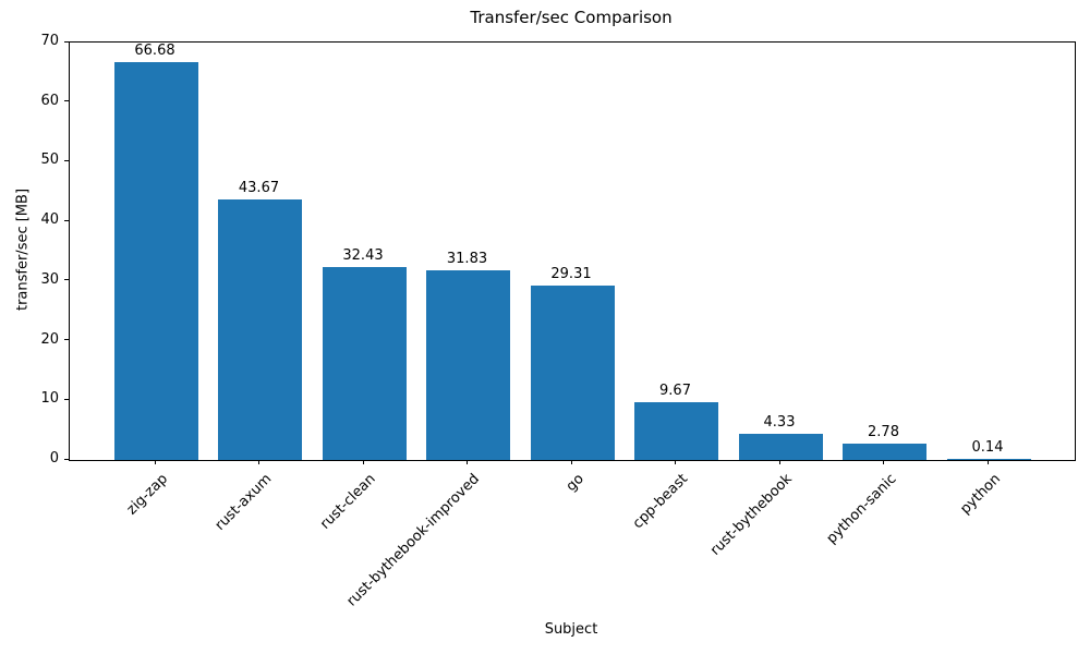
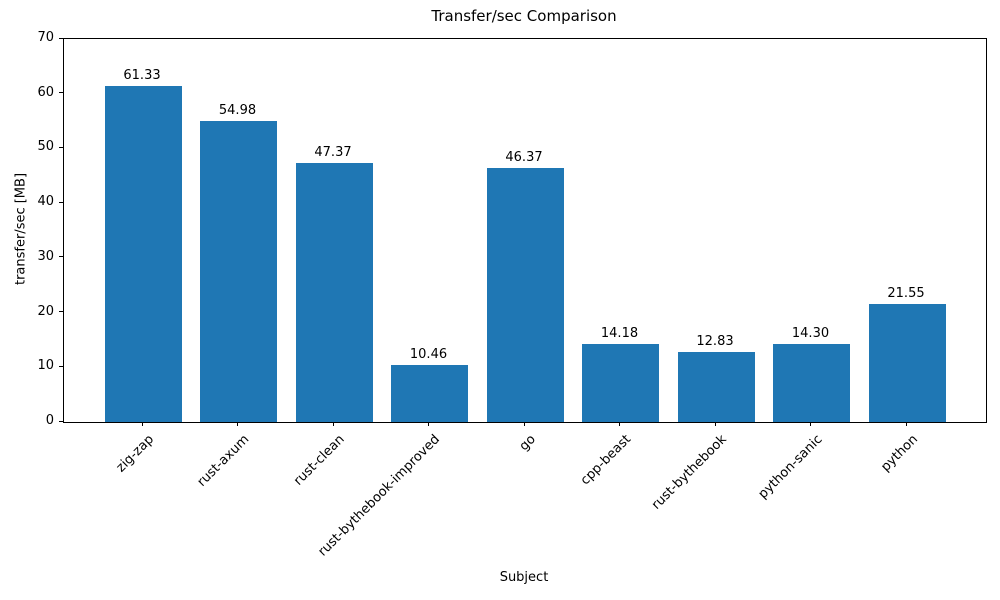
zig-zap: 66.68 -> 61.33
rust-axum: 43.67 -> 54.98
rust-clean: 32.43 -> 47.37
rust-bythebook-improved: 31.83 -> 10.46
go: 29.31 -> 46.37
cpp-beast: 9.67 -> 14.18
rust-bythebook: 4.33 -> 12.83
python-sanic: 2.78 -> 14.30
python: 0.14 -> 21.55
